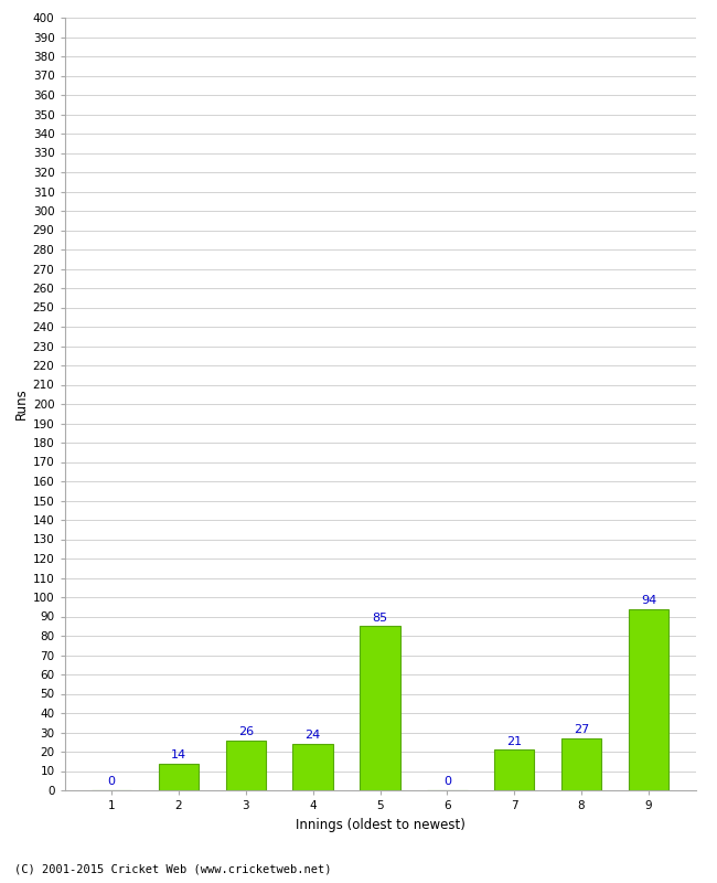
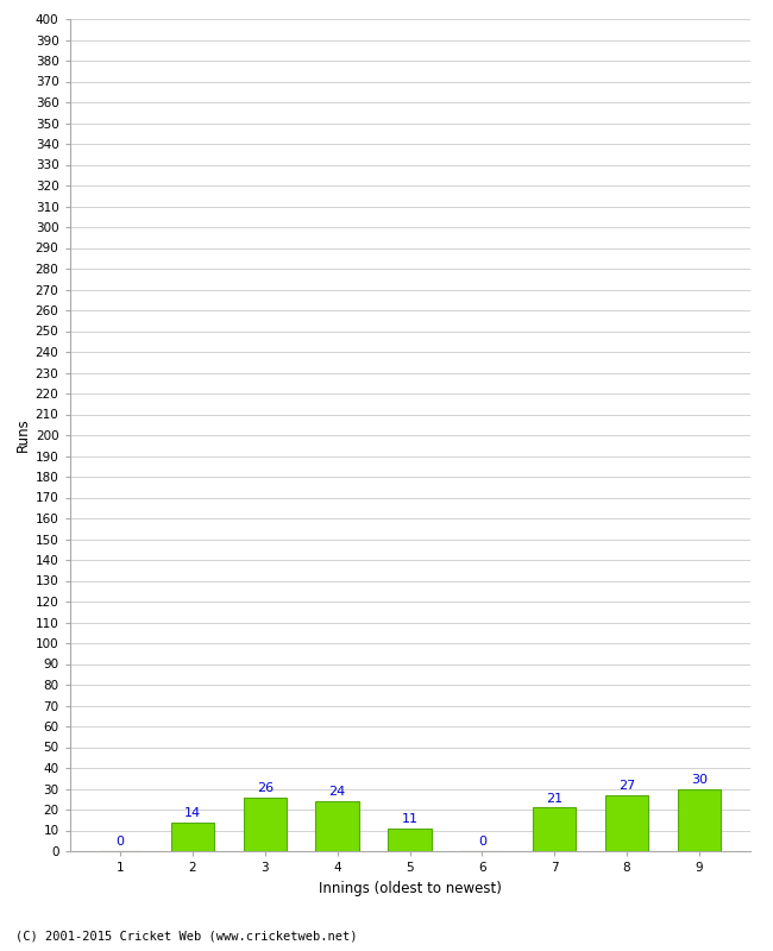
5: 85 -> 11
9: 94 -> 30
